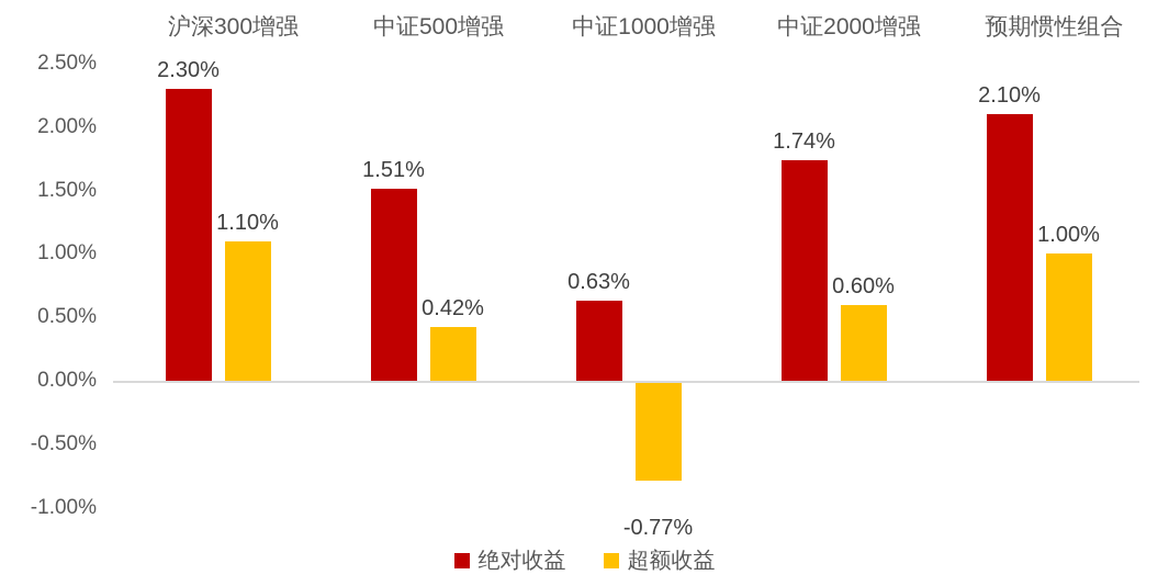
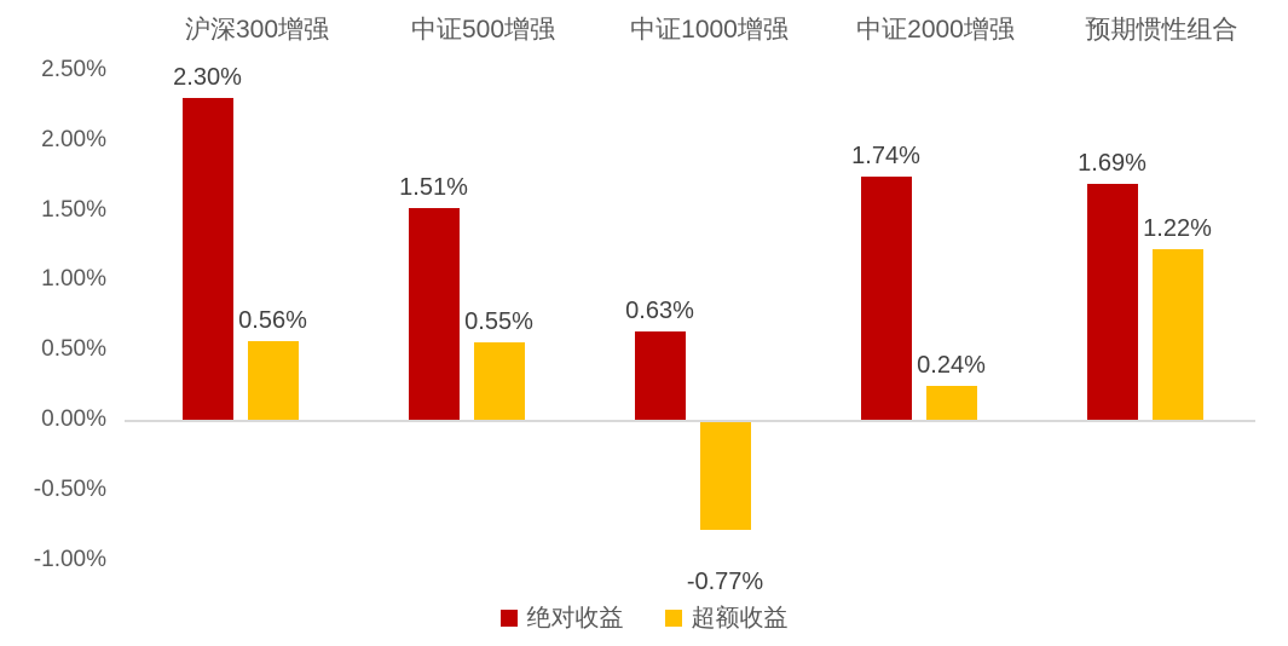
超额收益/沪深300增强: 1.10% -> 0.56%
超额收益/中证500增强: 0.42% -> 0.55%
超额收益/中证2000增强: 0.60% -> 0.24%
绝对收益/预期惯性组合: 2.10% -> 1.69%
超额收益/预期惯性组合: 1.00% -> 1.22%
